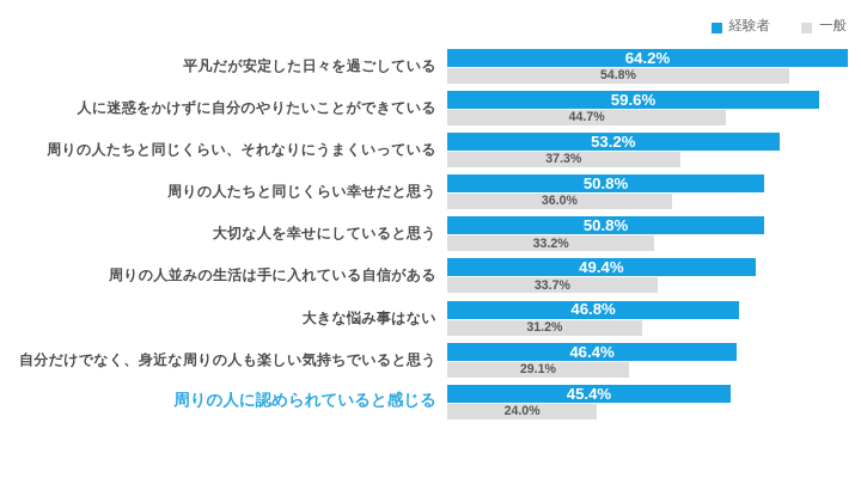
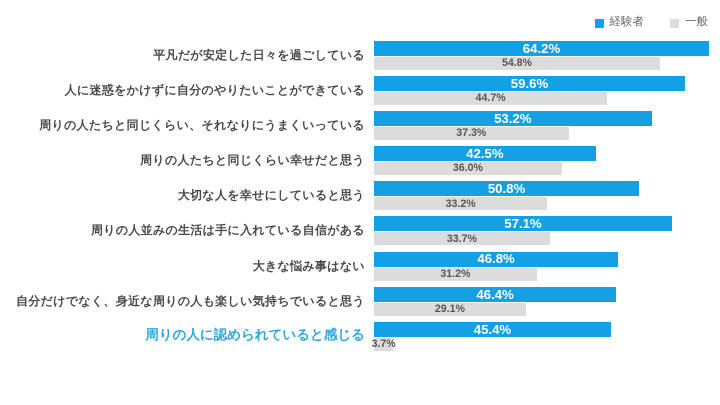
経験者/周りの人たちと同じくらい幸せだと思う: 50.8% -> 42.5%
経験者/周りの人並みの生活は手に入れている自信がある: 49.4% -> 57.1%
一般/周りの人に認められていると感じる: 24.0% -> 3.7%
